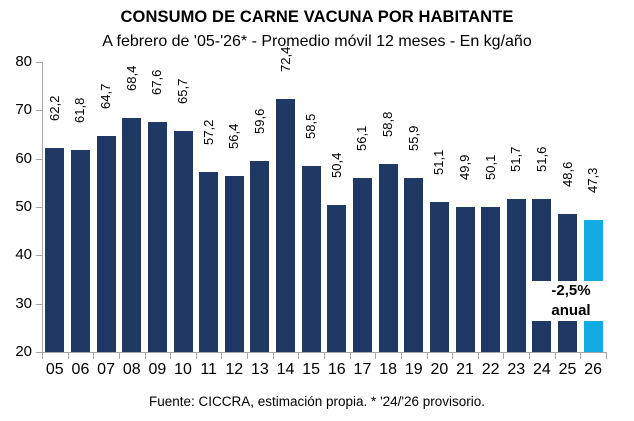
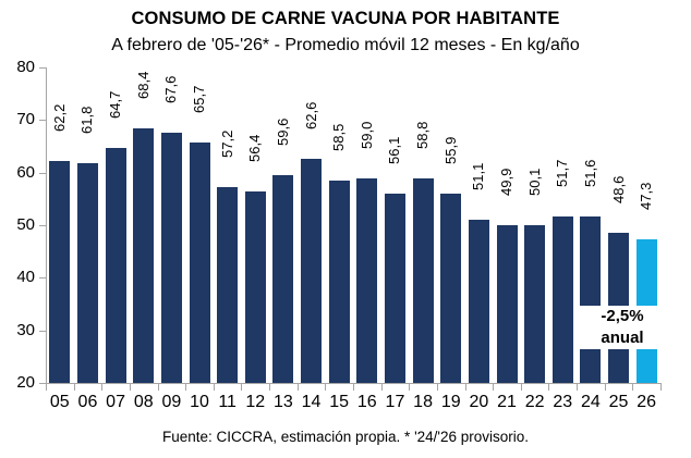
14: 72,4 -> 62,6
16: 50,4 -> 59,0
